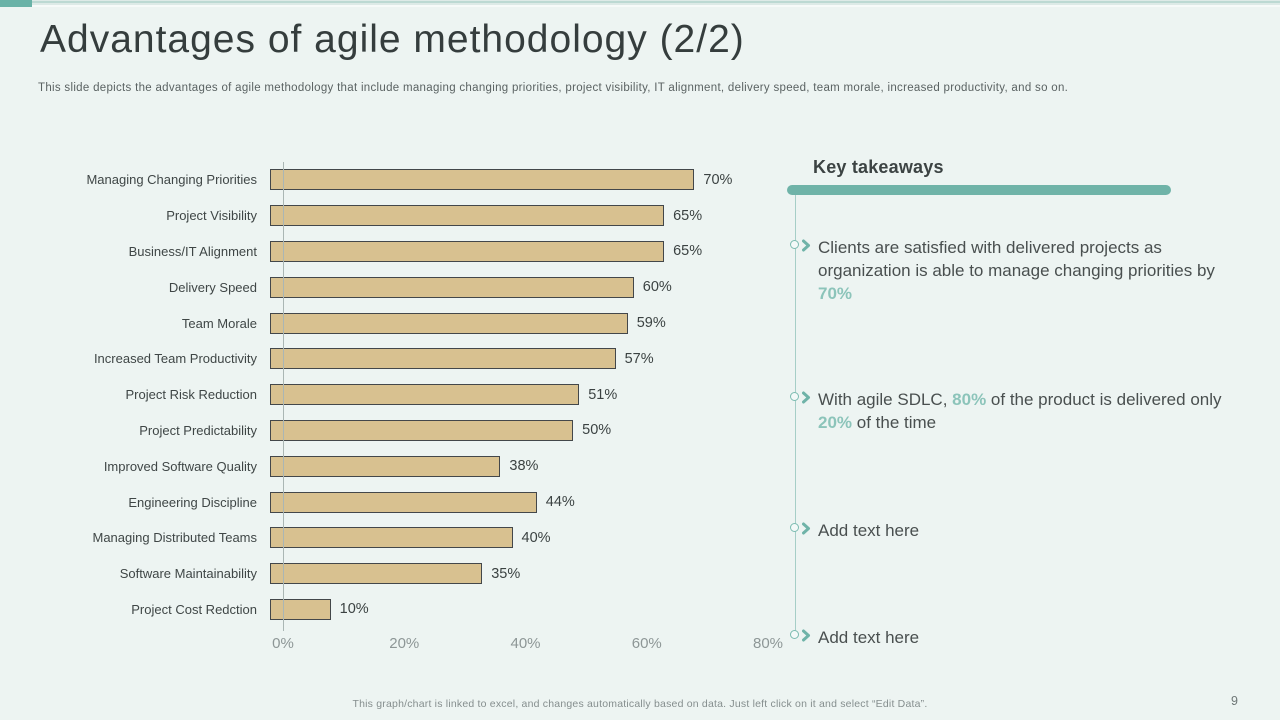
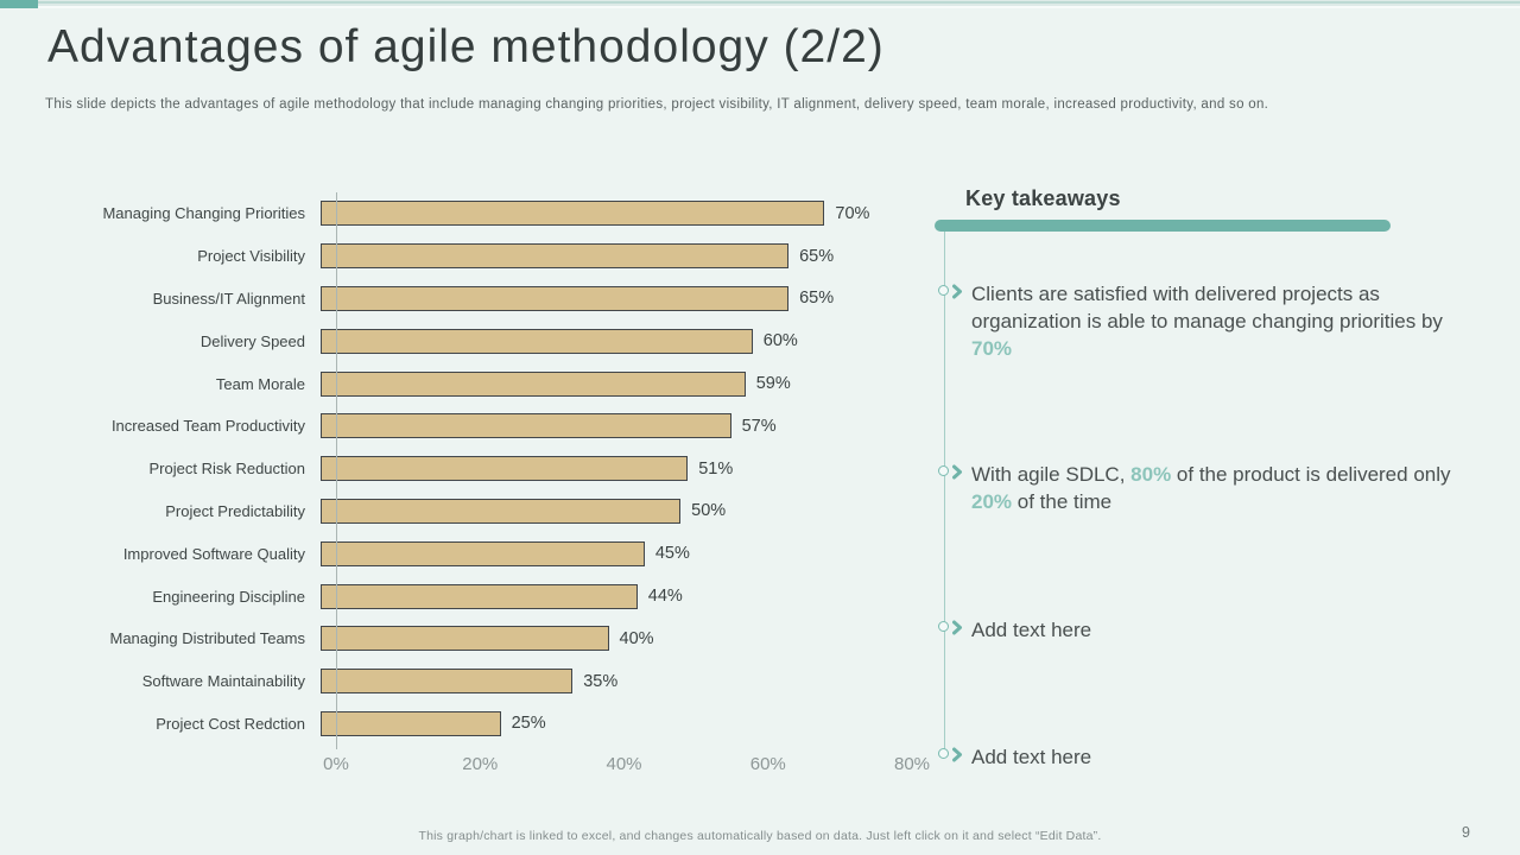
Improved Software Quality: 38% -> 45%
Project Cost Redction: 10% -> 25%
